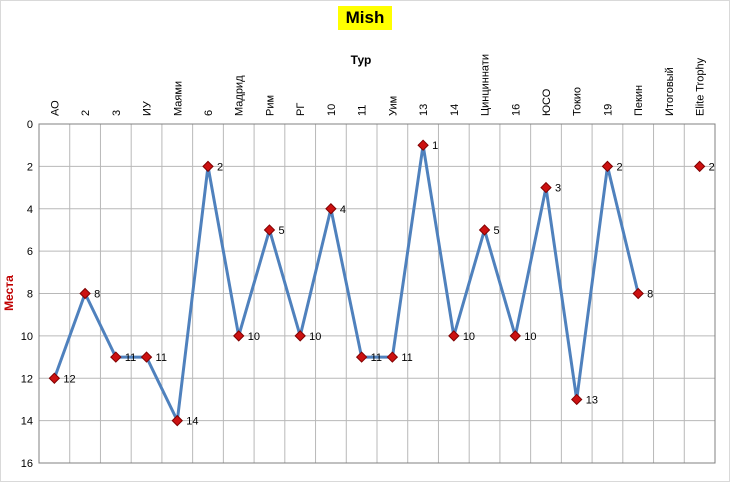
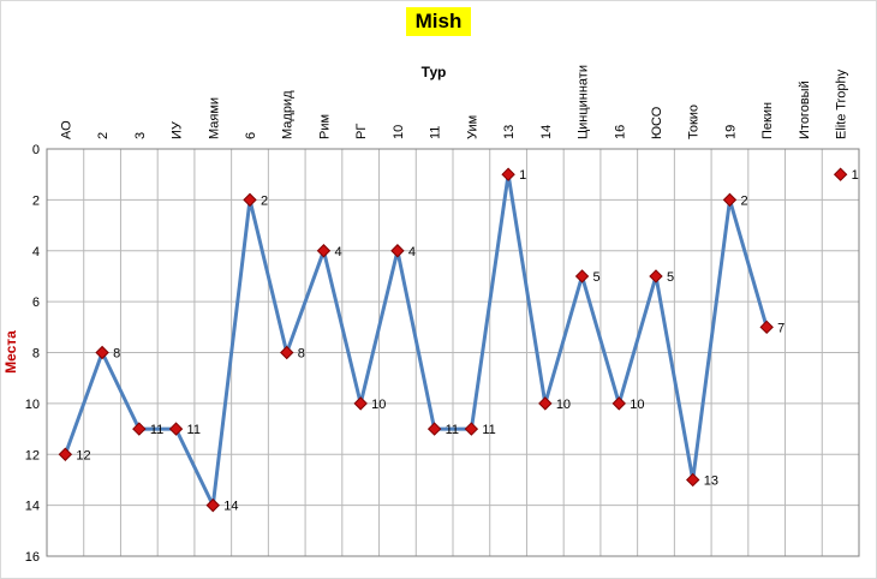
Мадрид: 10 -> 8
Рим: 5 -> 4
ЮСО: 3 -> 5
Пекин: 8 -> 7
Elite Trophy: 2 -> 1
